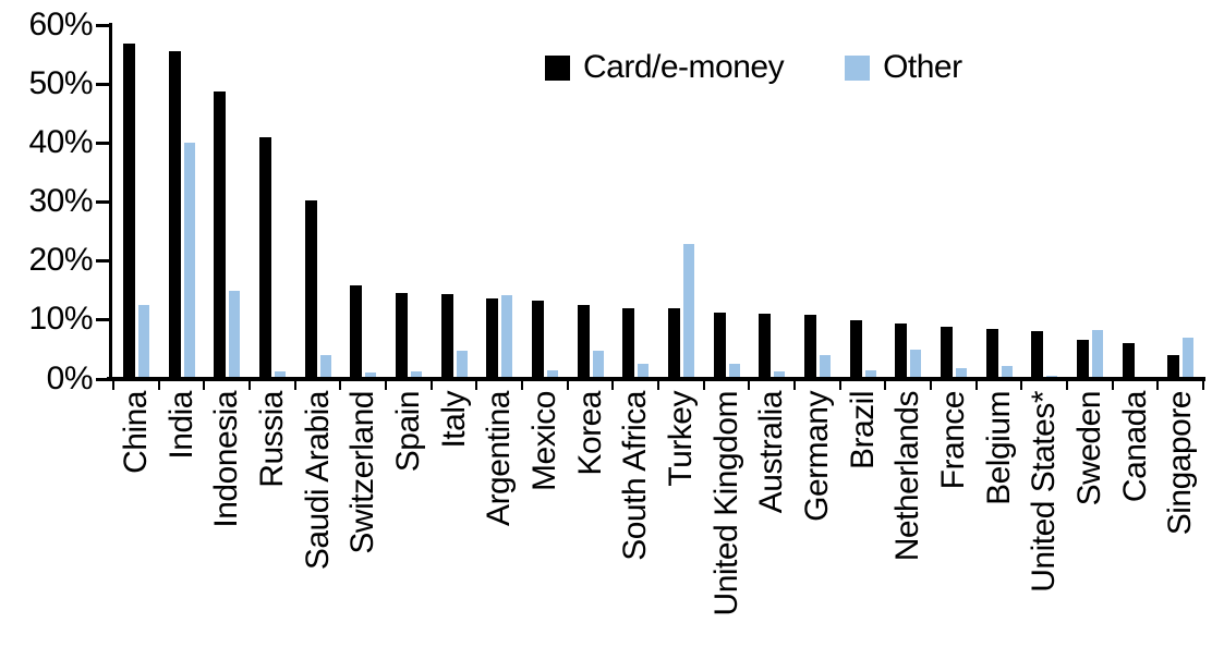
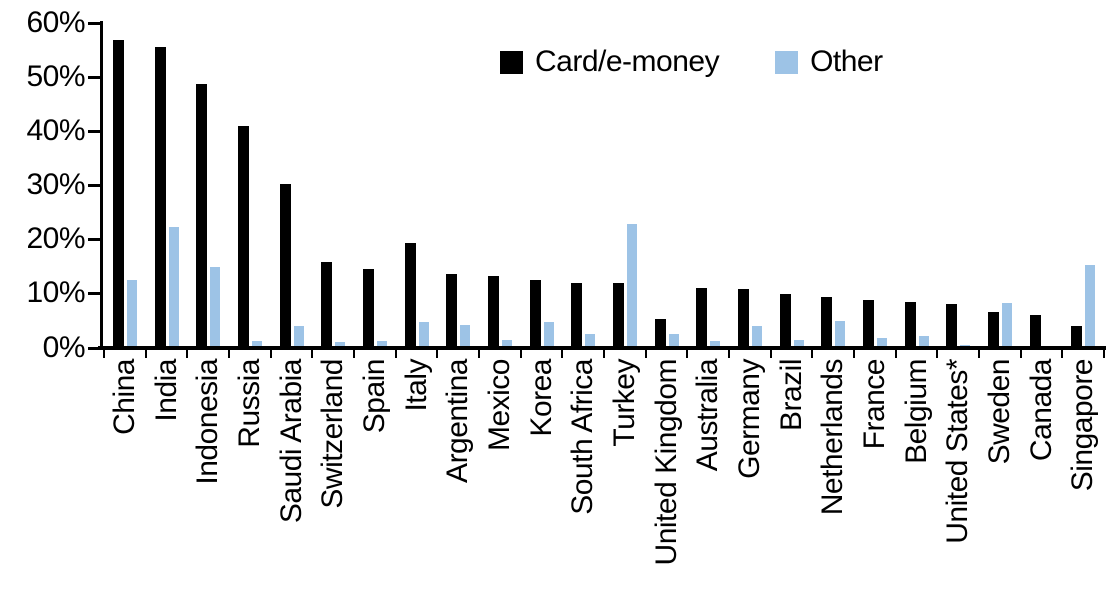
Other/India: 40% -> 22%
Card/e-money/Italy: 14% -> 19%
Other/Argentina: 14% -> 4%
Card/e-money/United Kingdom: 11% -> 5%
Other/Singapore: 7% -> 15%
